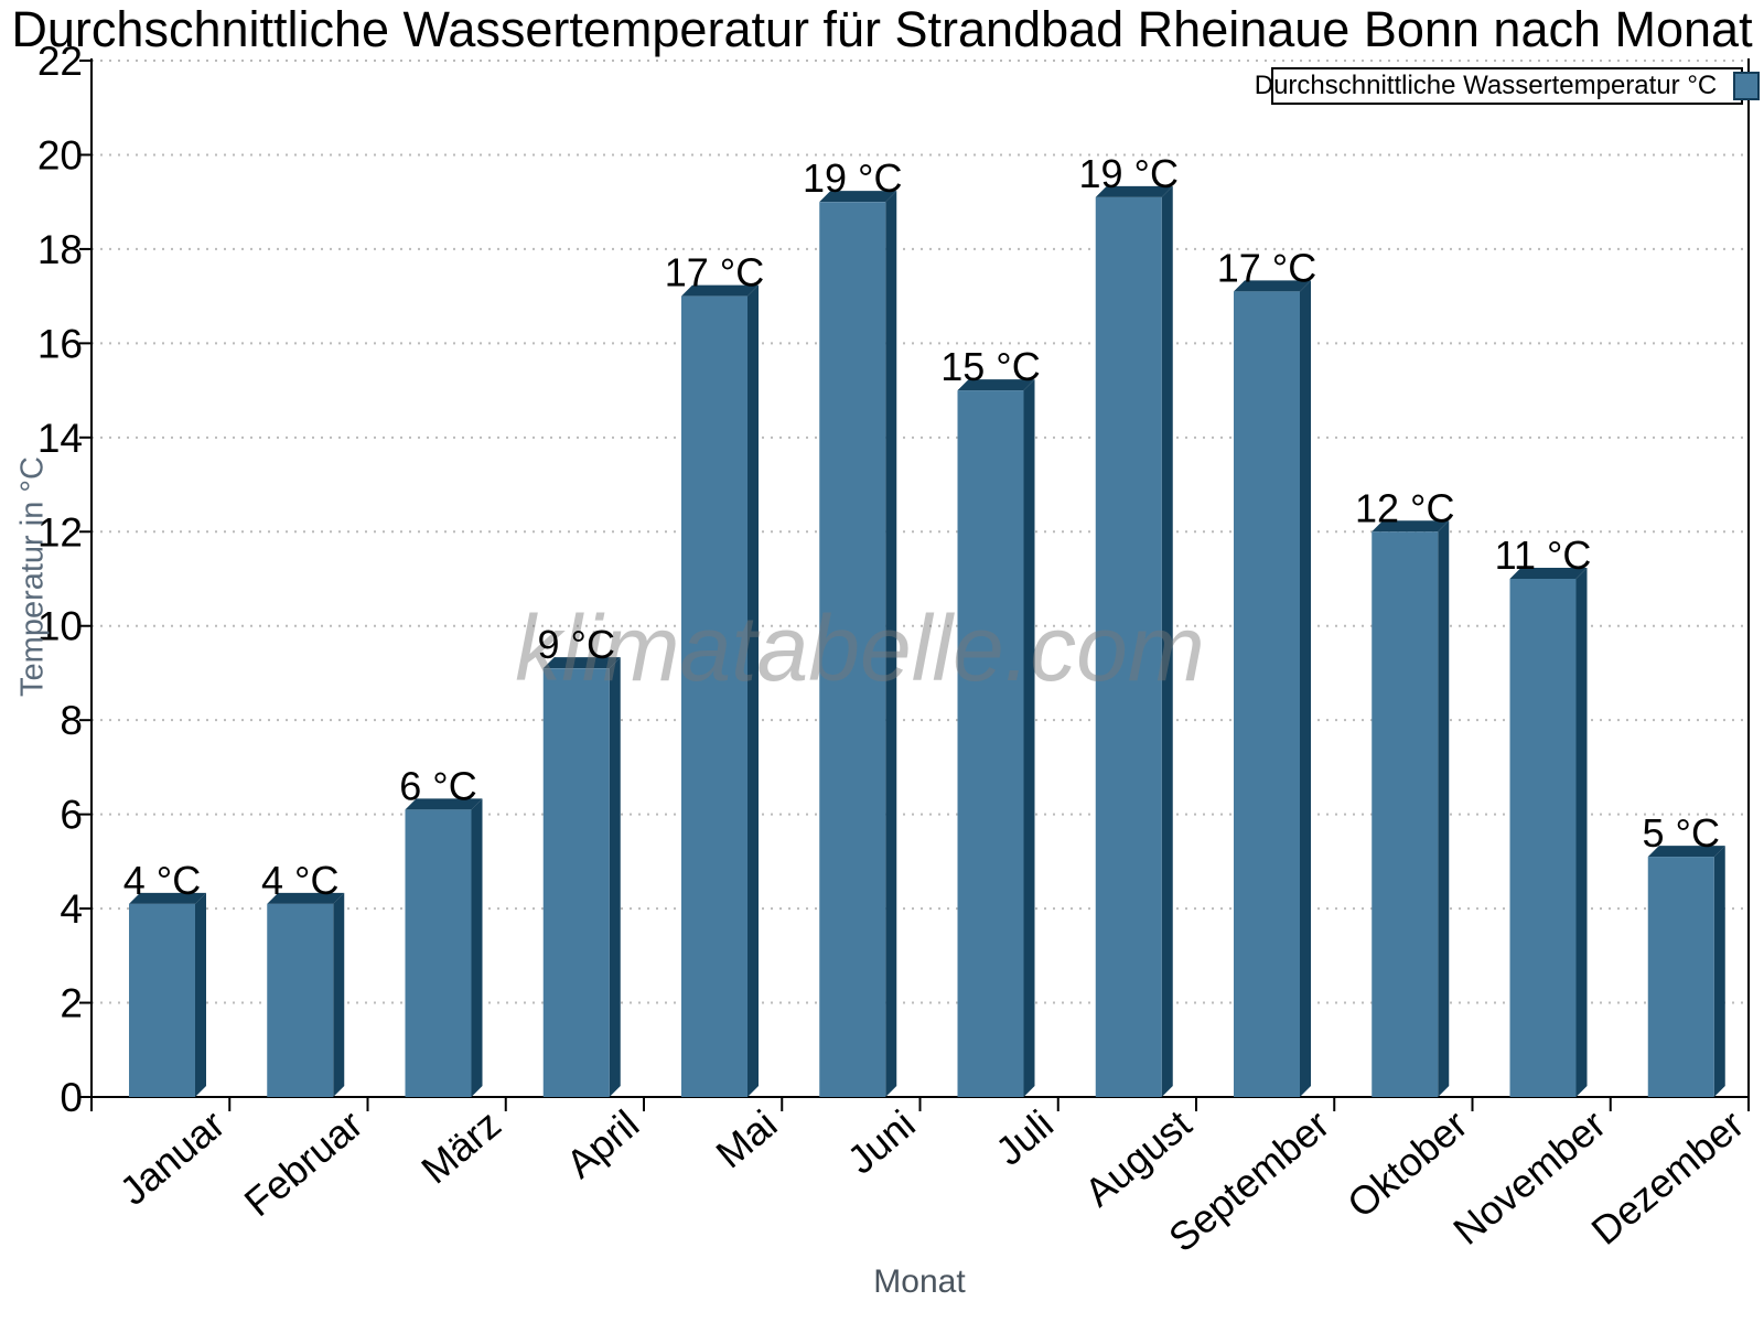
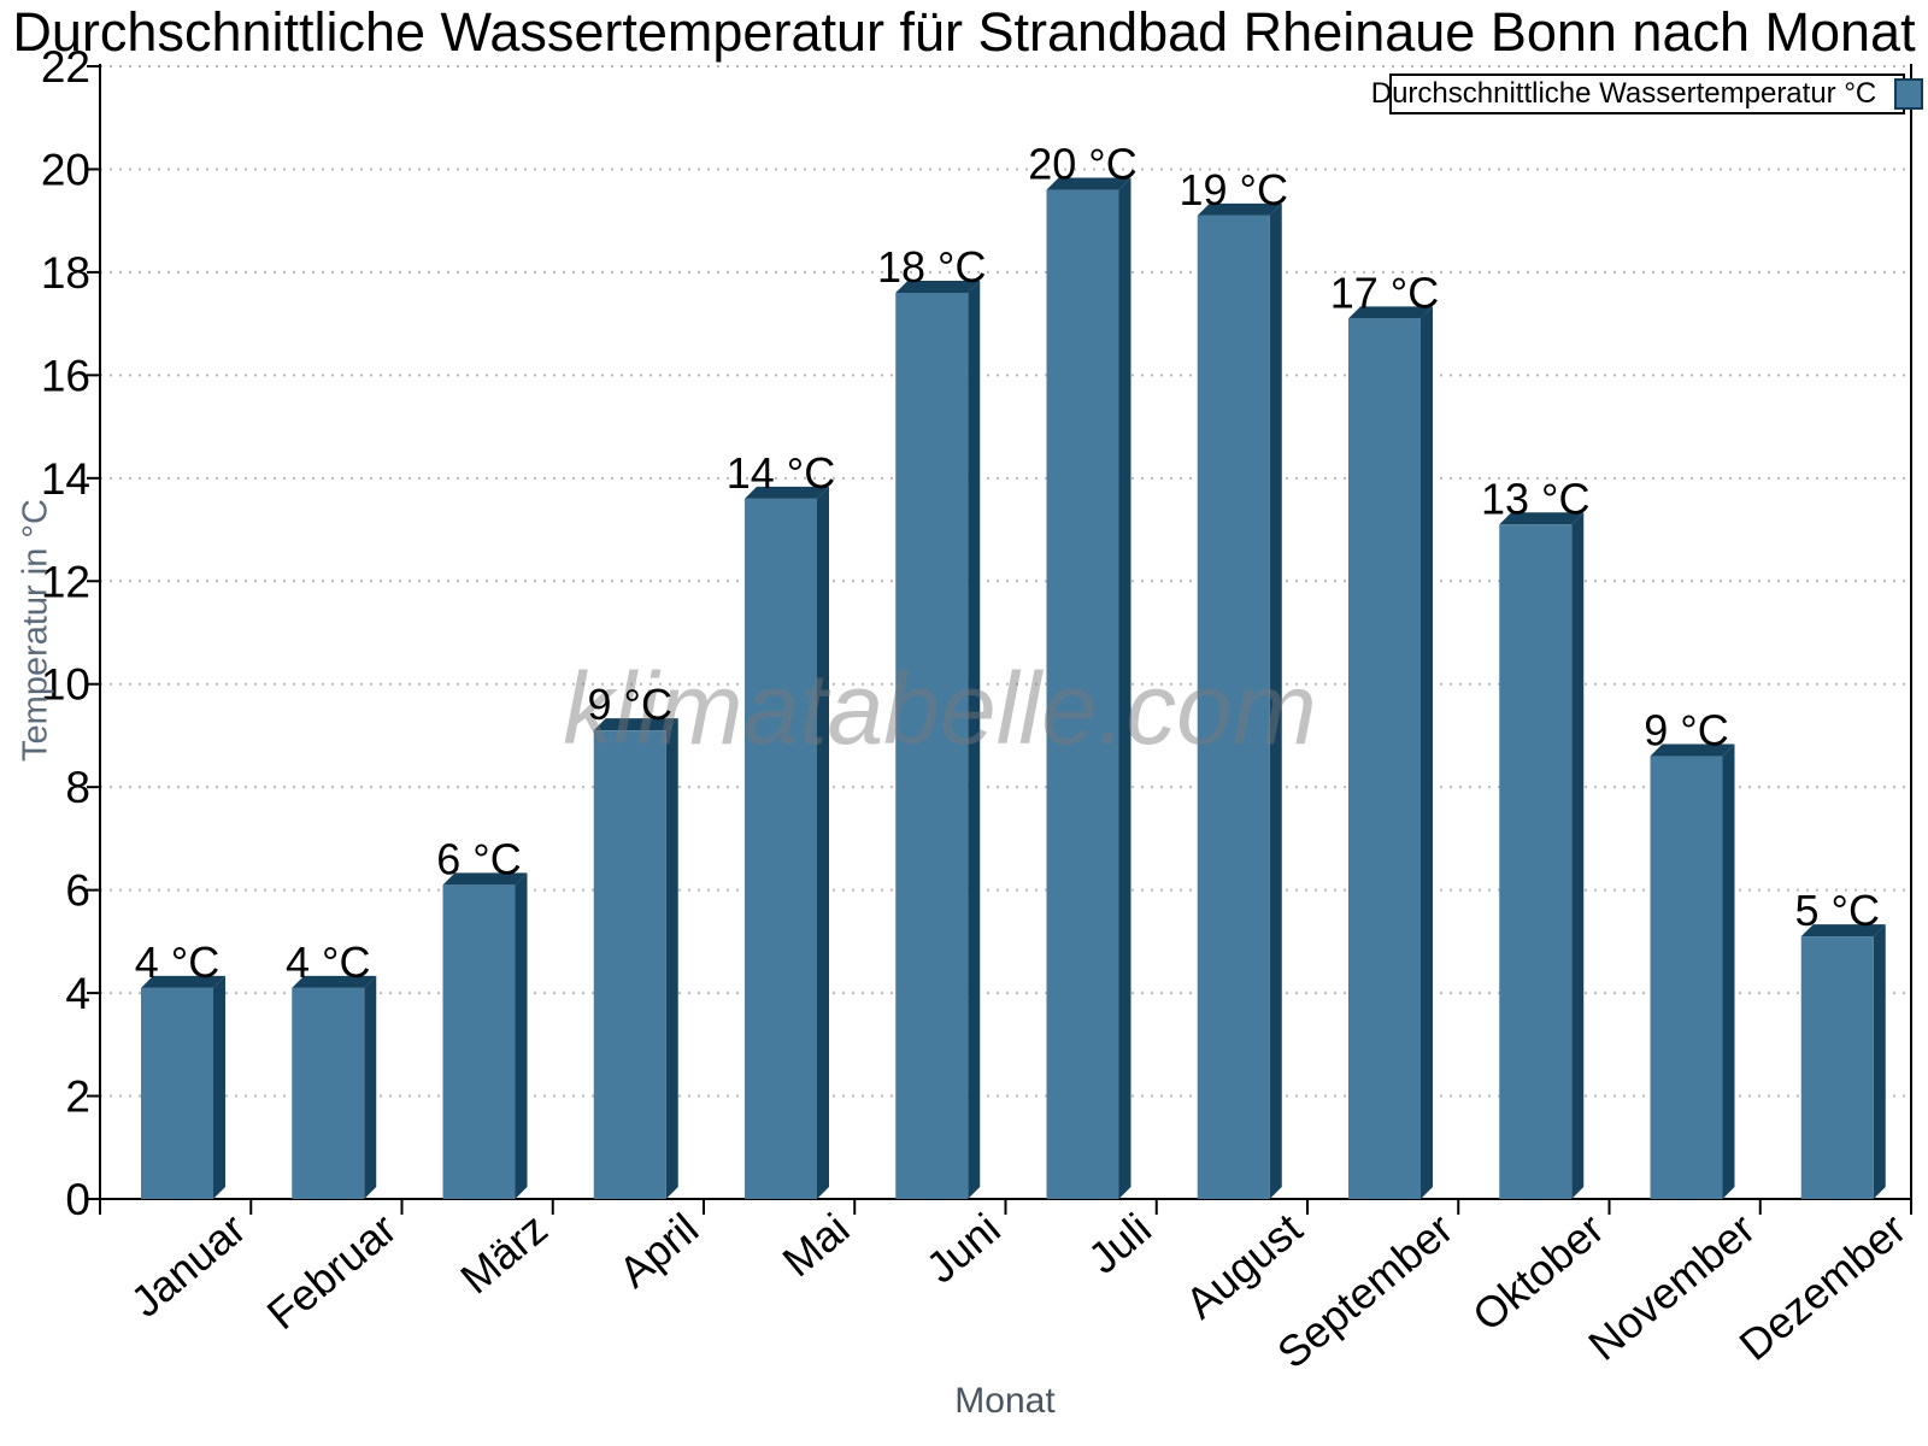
Mai: 17 -> 14
Juni: 19 -> 18
Juli: 15 -> 20
Oktober: 12 -> 13
November: 11 -> 9
